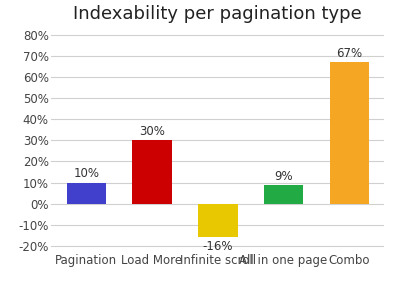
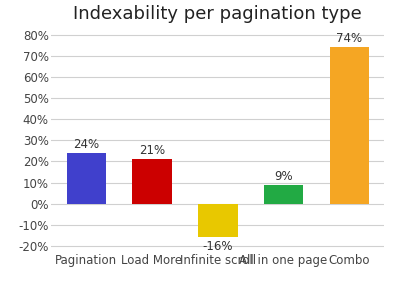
Pagination: 10% -> 24%
Load More: 30% -> 21%
Combo: 67% -> 74%
